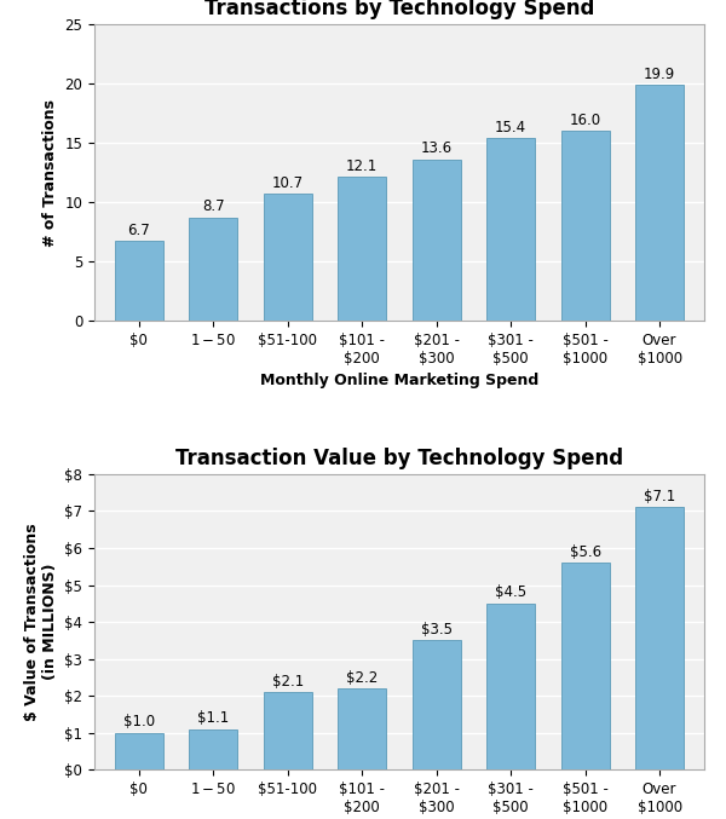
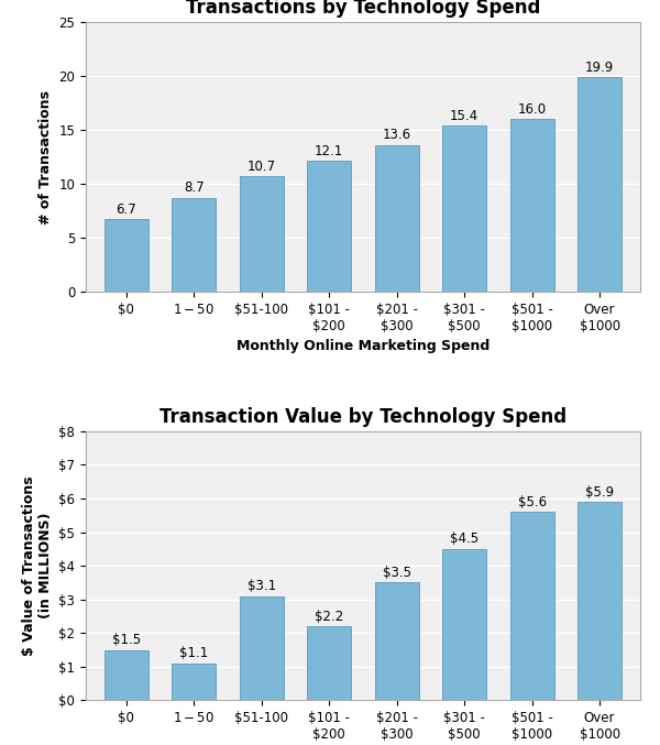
Transaction Value by Technology Spend/$0: $1.0 -> $1.5
Transaction Value by Technology Spend/$51-100: $2.1 -> $3.1
Transaction Value by Technology Spend/Over $1000: $7.1 -> $5.9
